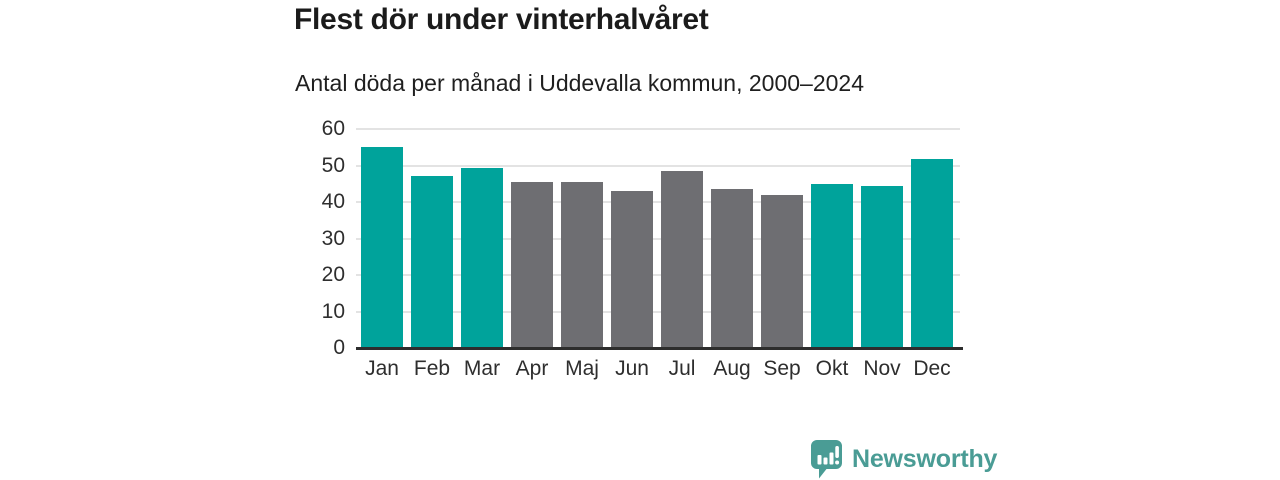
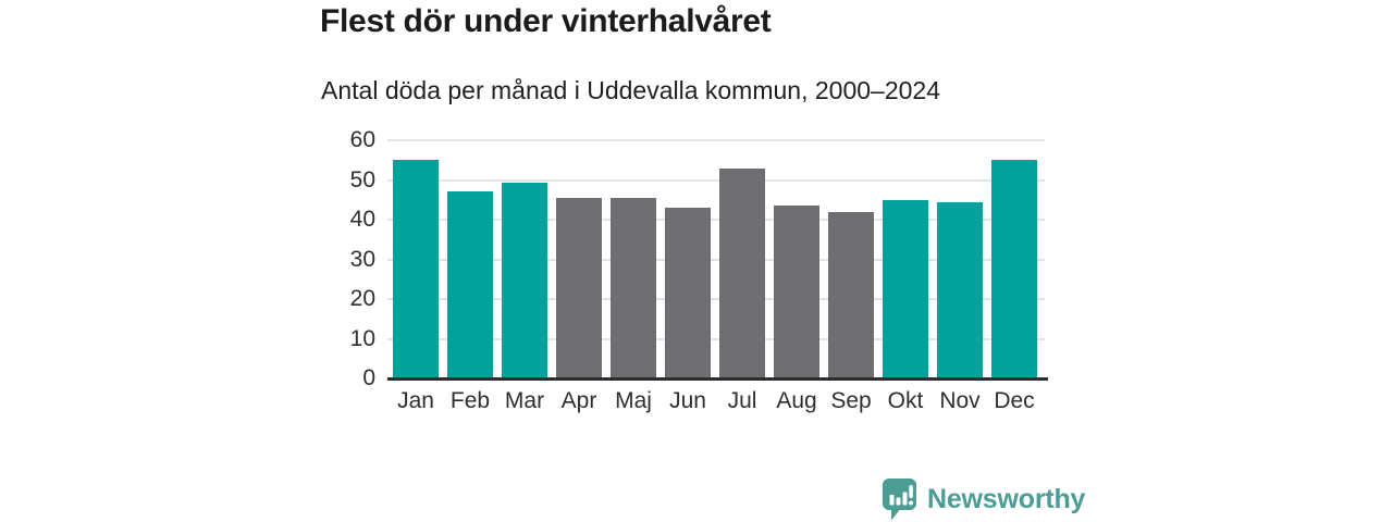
Jul: 48 -> 53
Dec: 52 -> 55
